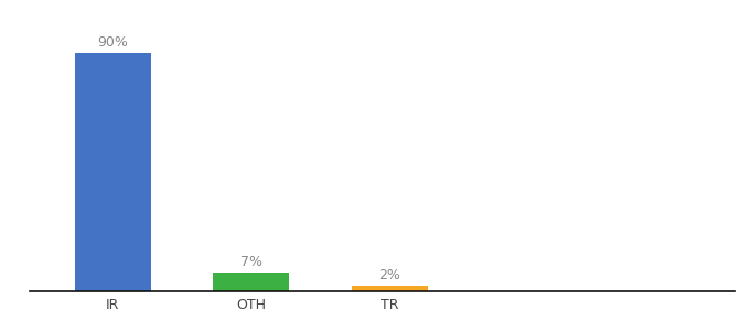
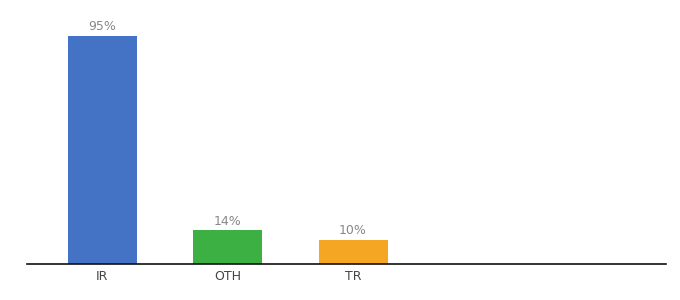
IR: 90% -> 95%
OTH: 7% -> 14%
TR: 2% -> 10%
